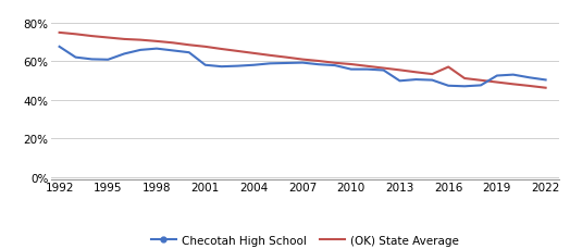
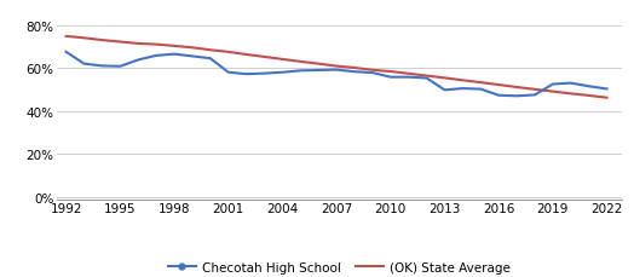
(OK) State Average/2016: 57% -> 52%
